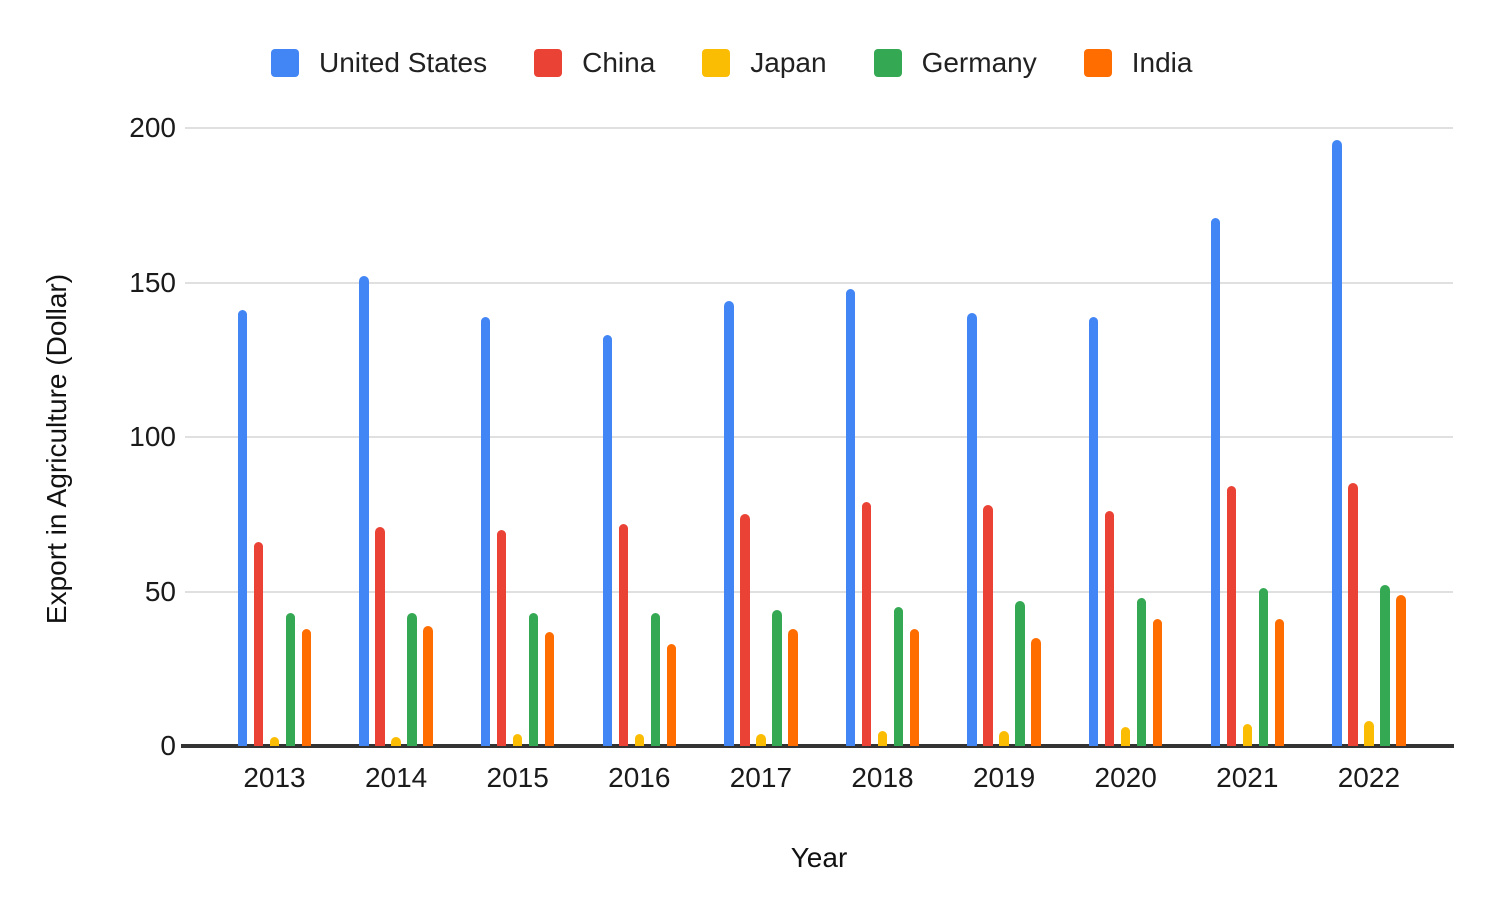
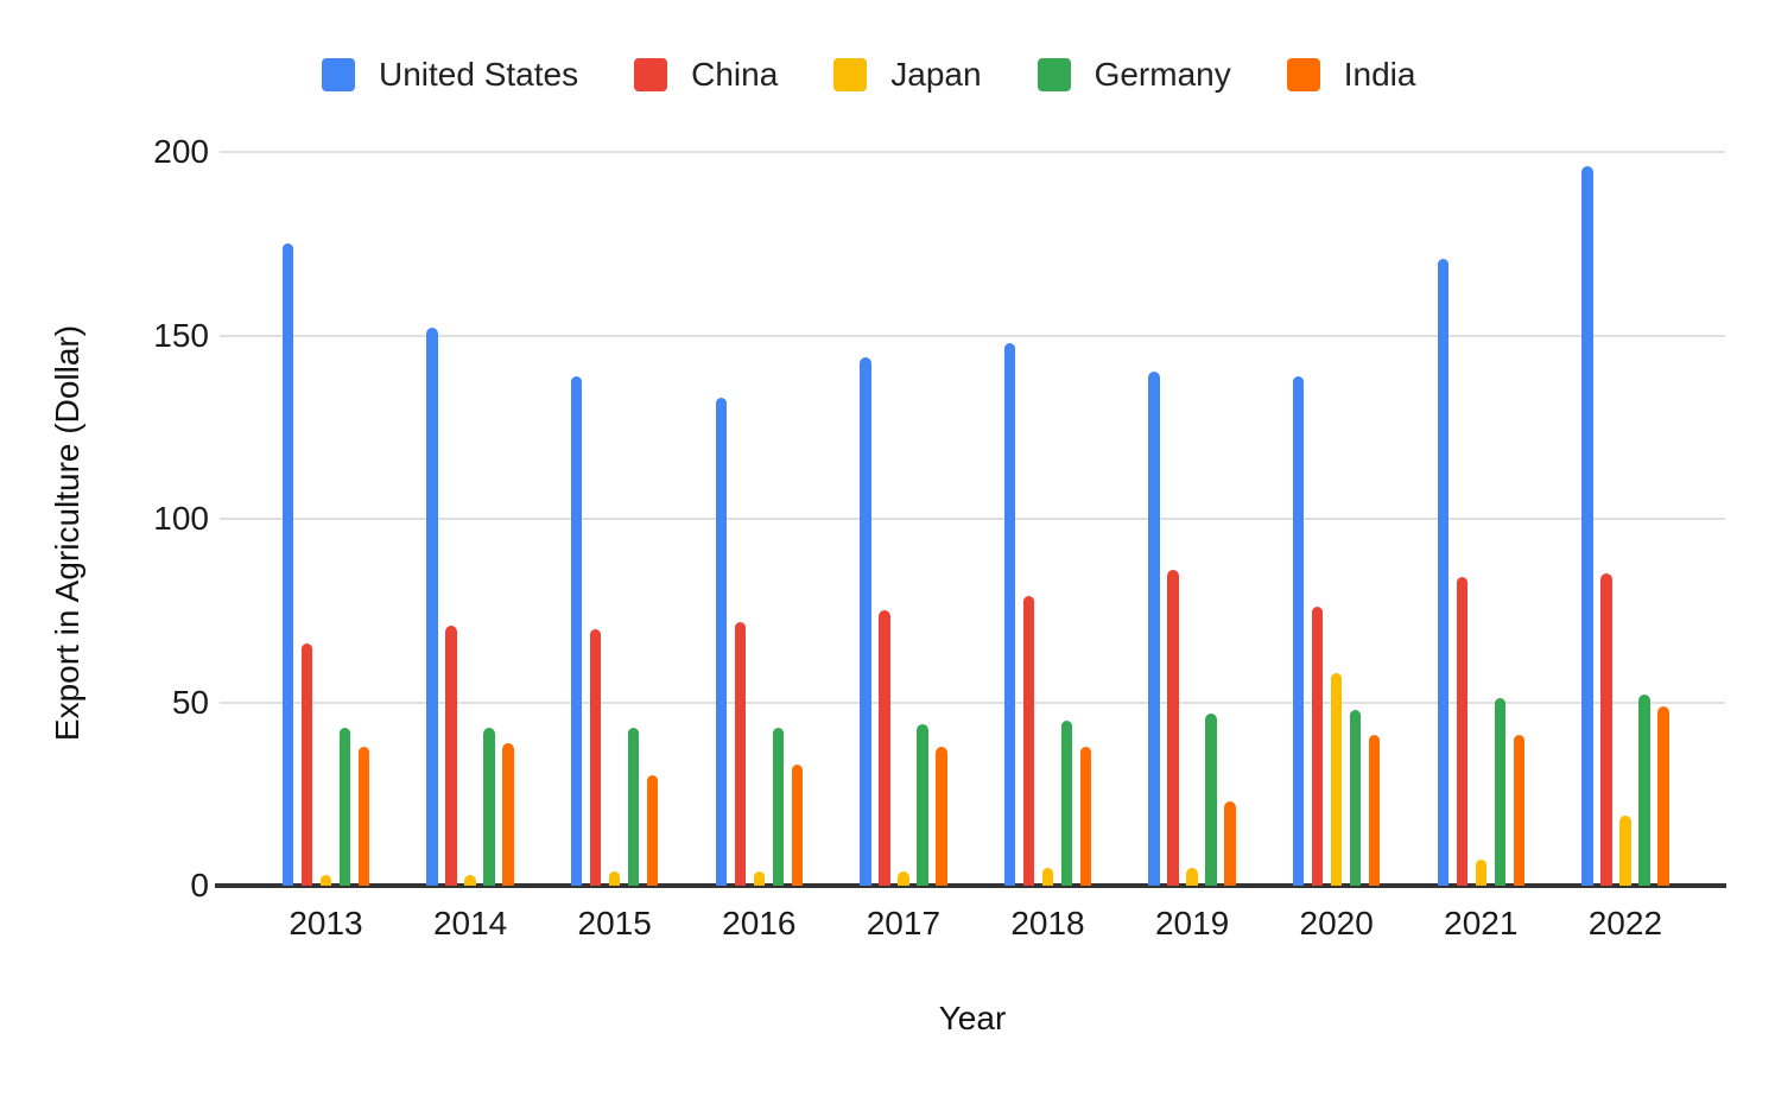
United States/2013: 141 -> 175
India/2015: 37 -> 30
China/2019: 78 -> 86
India/2019: 35 -> 23
Japan/2020: 6 -> 58
Japan/2022: 8 -> 19
